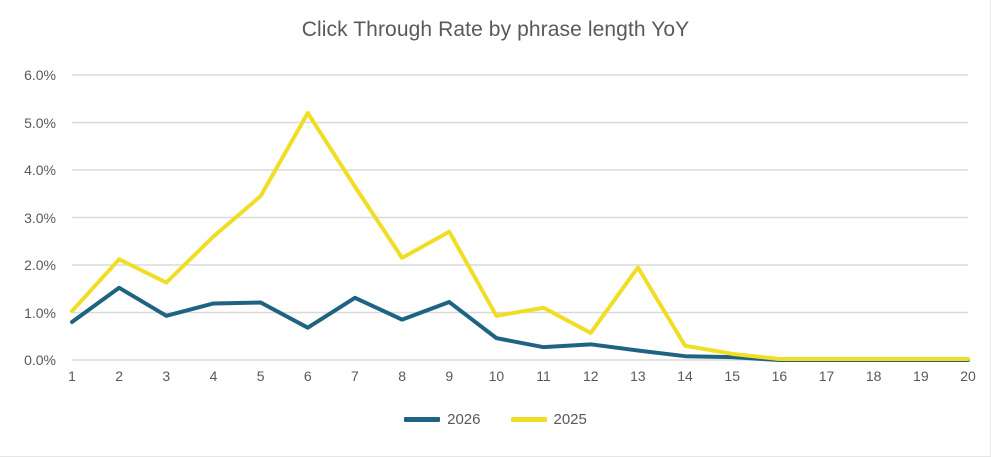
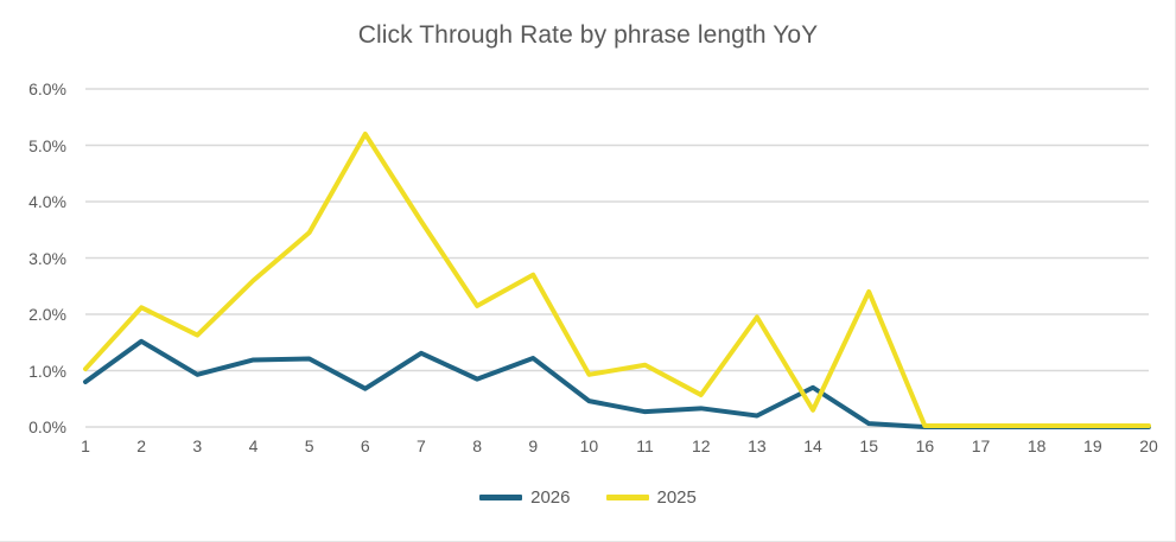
2026/14: 0.1% -> 0.7%
2025/15: 0.1% -> 2.4%
